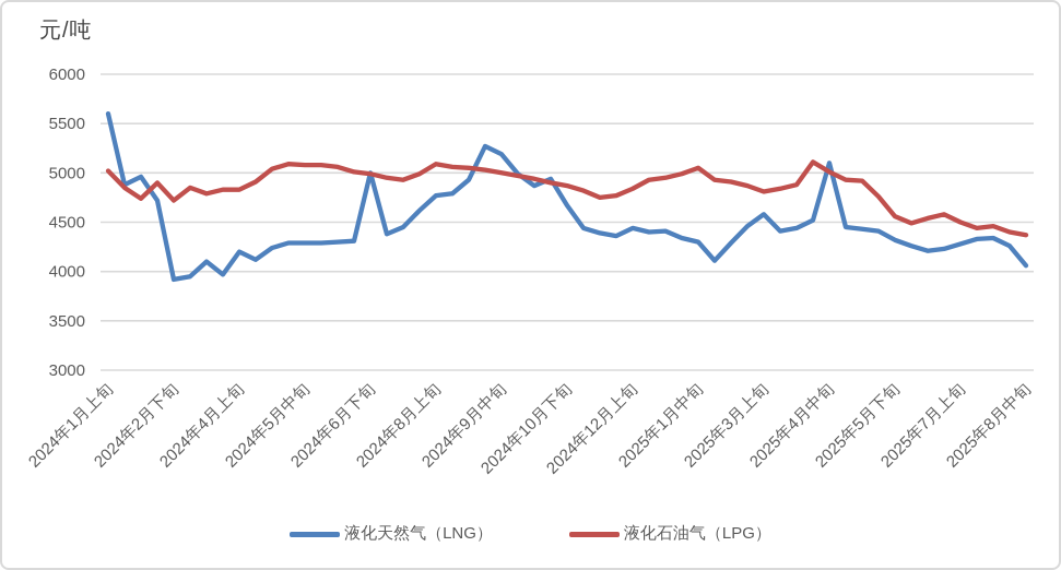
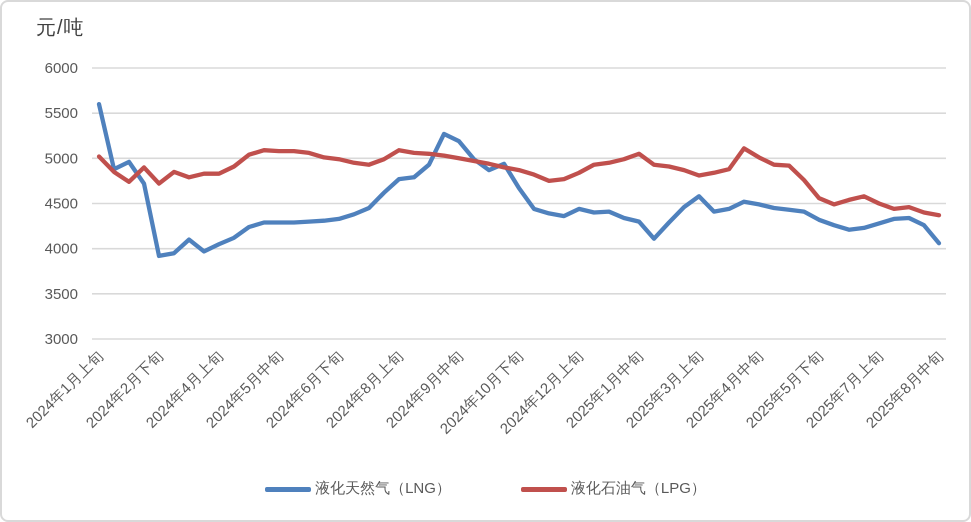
液化天然气（LNG）/2024年4月上旬: 4200 -> 4000
液化天然气（LNG）/2024年6月下旬: 5000 -> 4300
液化天然气（LNG）/2025年4月中旬: 5100 -> 4500
